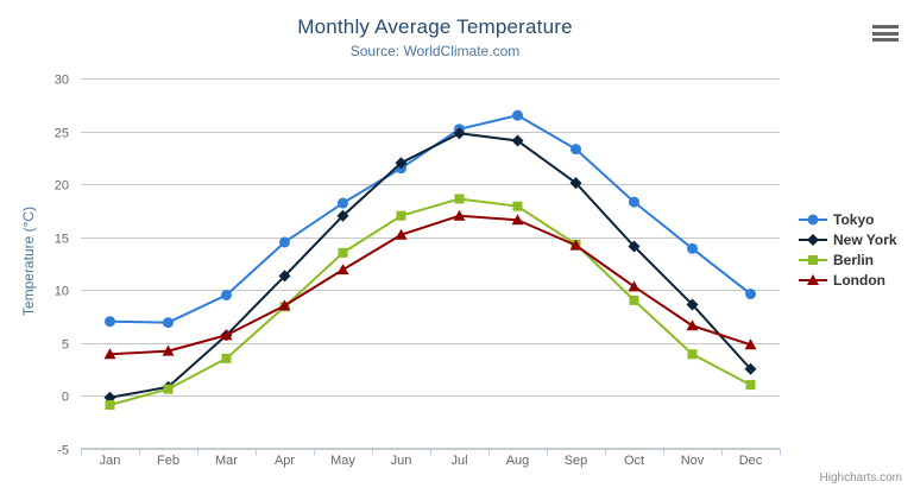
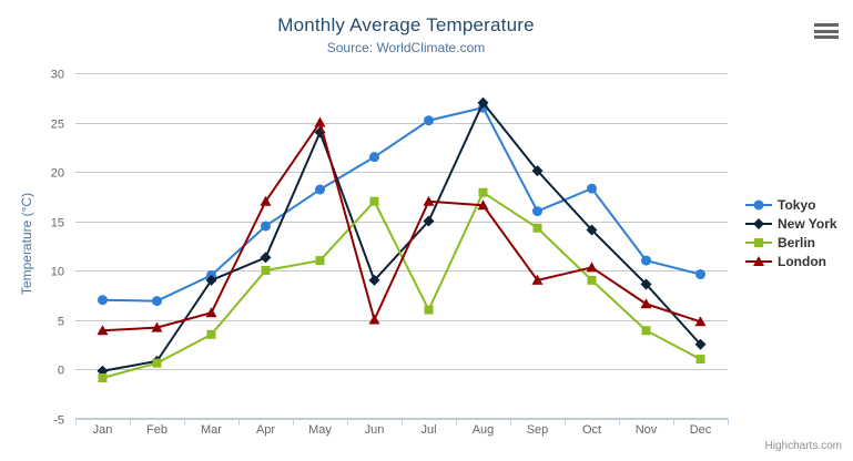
New York/Mar: 6 -> 9
Berlin/Apr: 8 -> 10
London/Apr: 8 -> 17
New York/May: 17 -> 24
Berlin/May: 14 -> 11
London/May: 12 -> 25
New York/Jun: 22 -> 9
London/Jun: 15 -> 5
New York/Jul: 25 -> 15
Berlin/Jul: 19 -> 6
New York/Aug: 24 -> 27
Tokyo/Sep: 23 -> 16
London/Sep: 14 -> 9
Tokyo/Nov: 14 -> 11
